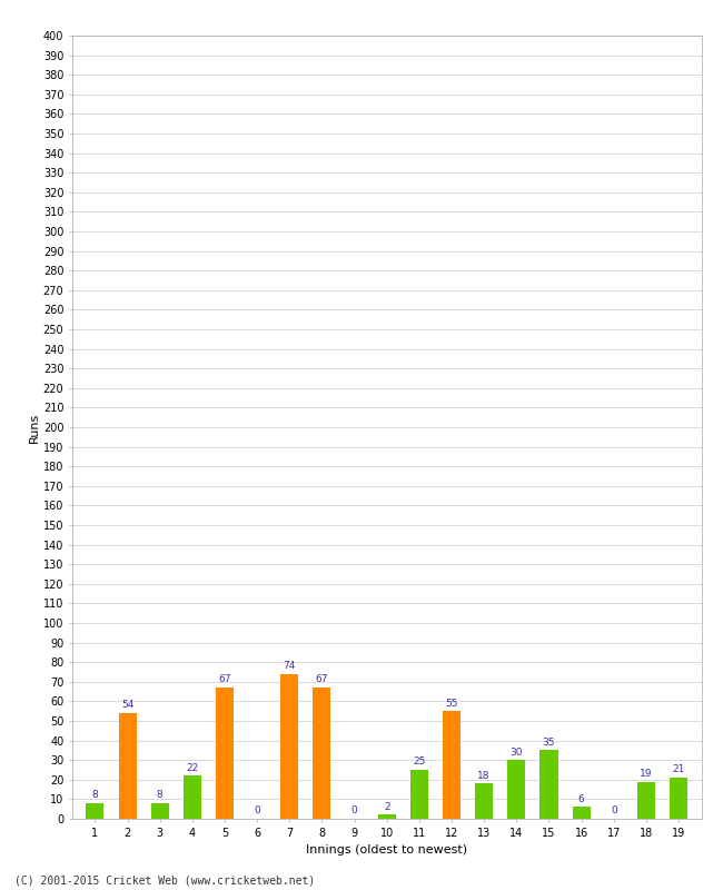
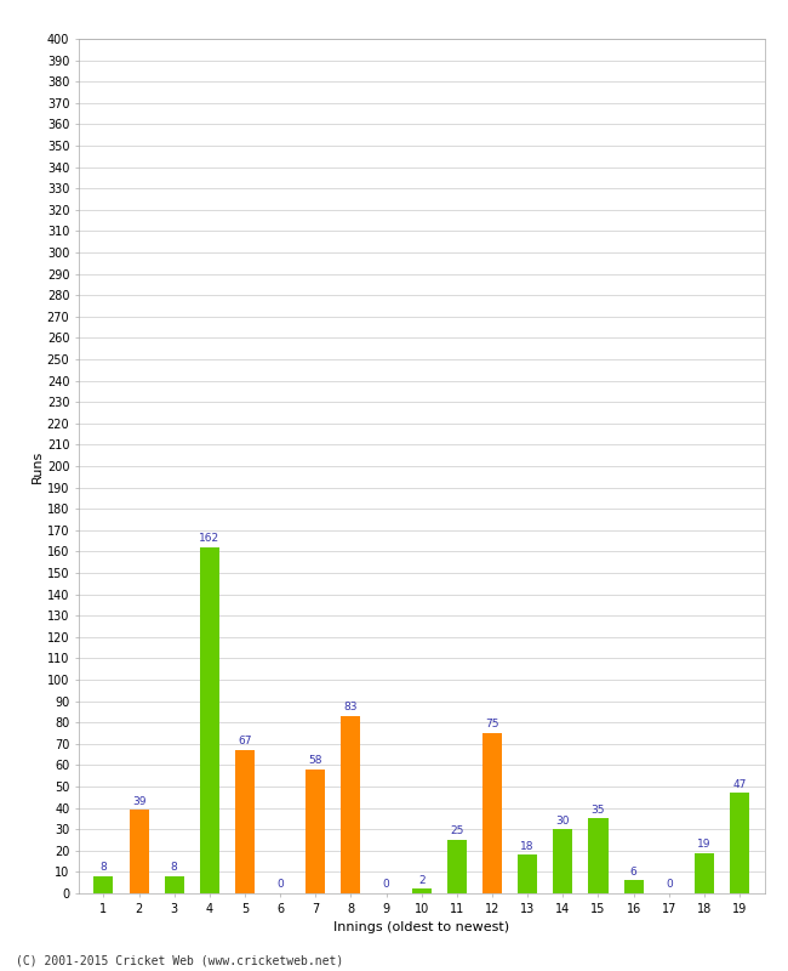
2: 54 -> 39
4: 22 -> 162
7: 74 -> 58
8: 67 -> 83
12: 55 -> 75
19: 21 -> 47
